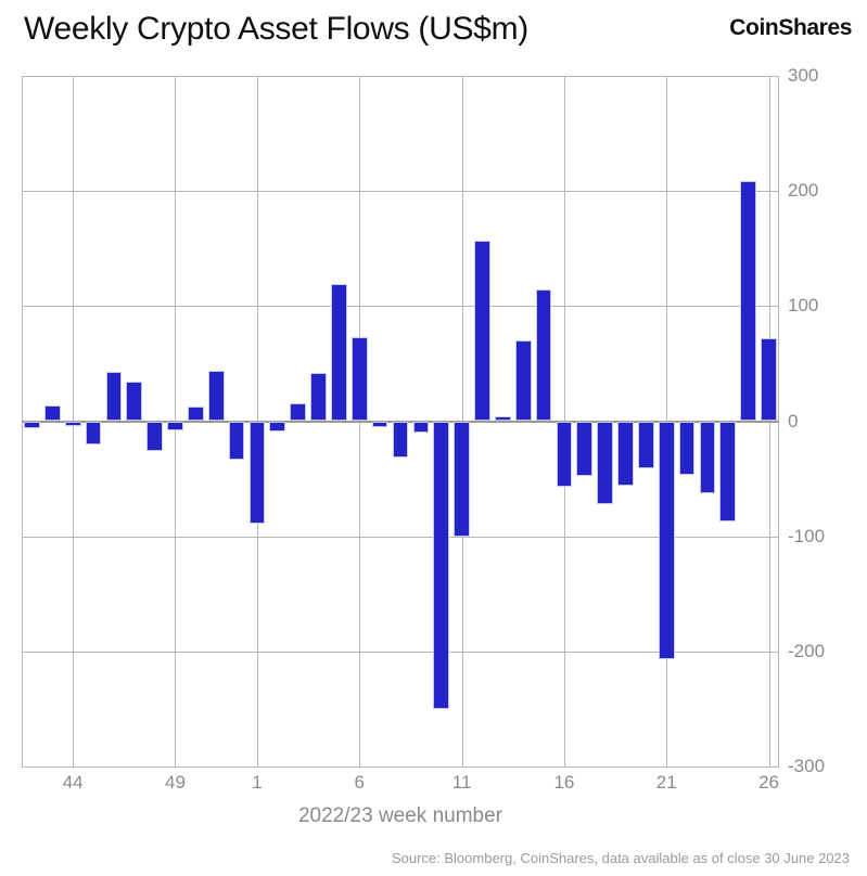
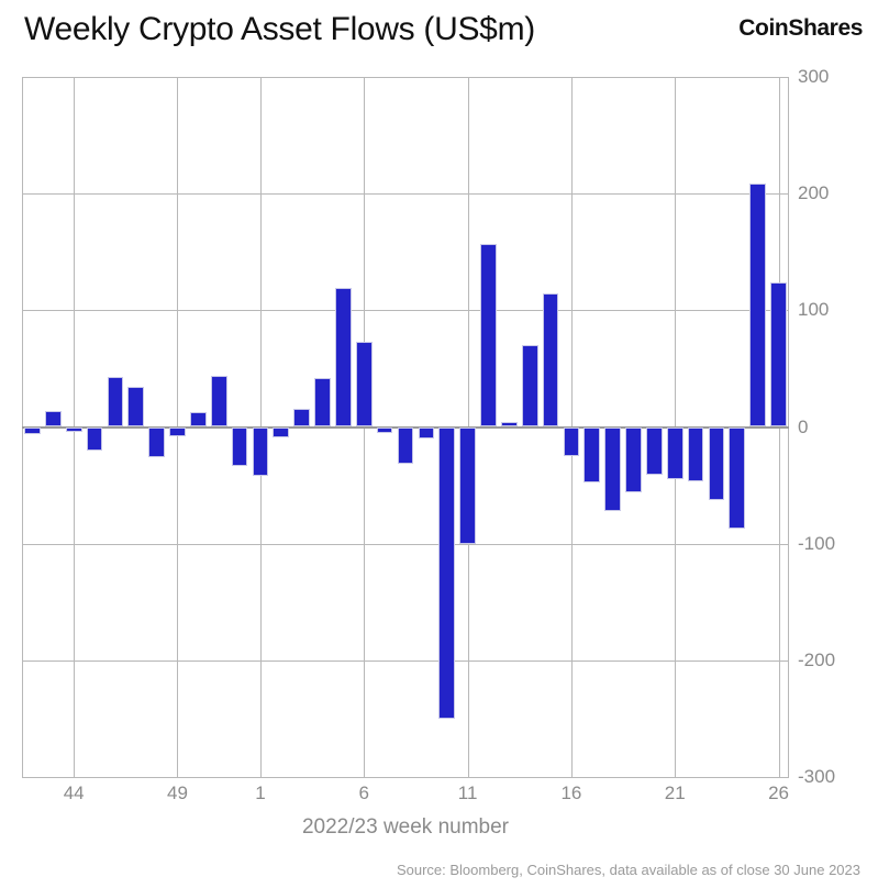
1: -89 -> -42
16: -57 -> -25
21: -207 -> -45
26: 72 -> 124
